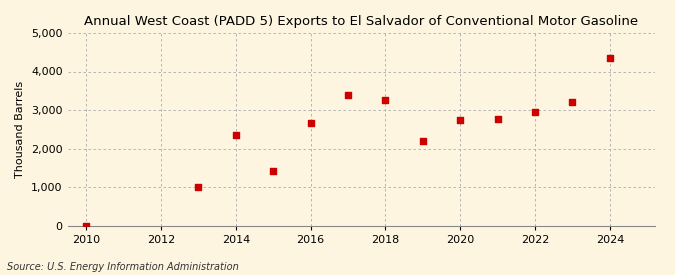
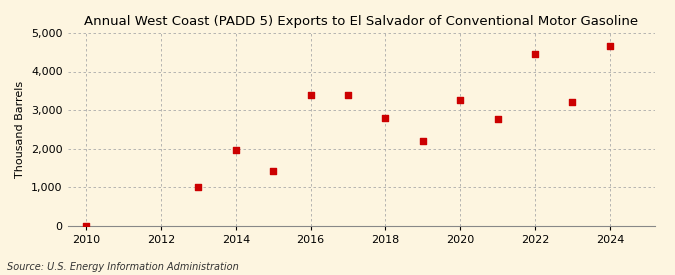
2014: 2,350 -> 1,950
2016: 2,650 -> 3,400
2018: 3,250 -> 2,800
2020: 2,750 -> 3,250
2022: 2,950 -> 4,450
2024: 4,350 -> 4,650
